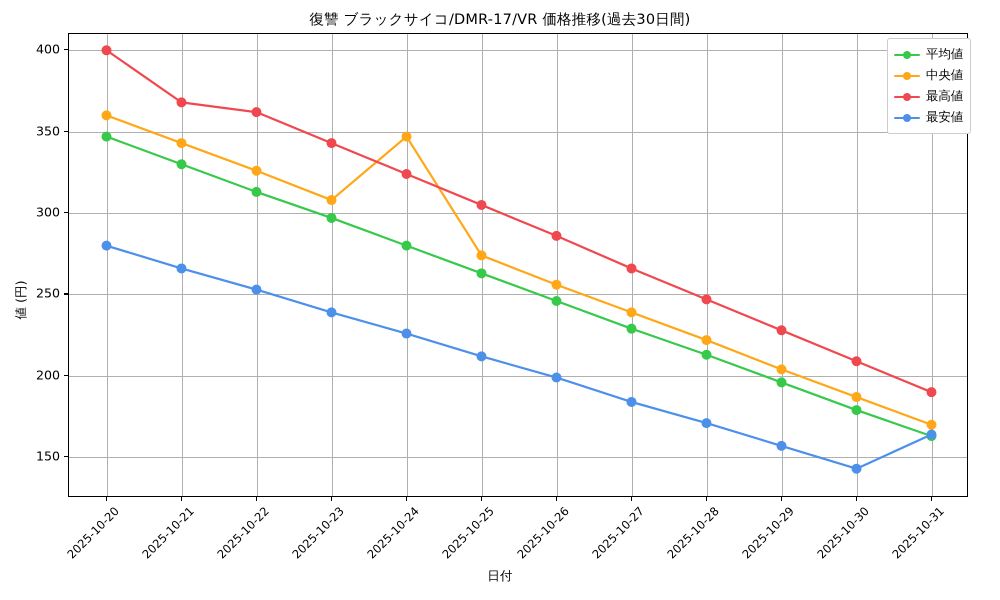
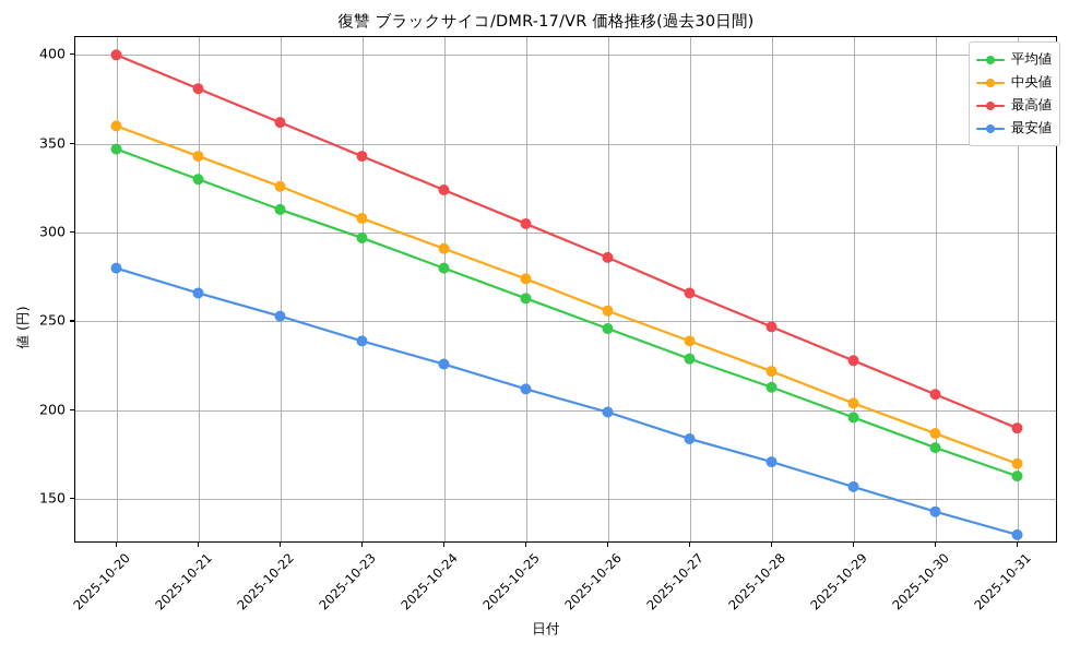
最高値/2025-10-21: 368 -> 381
中央値/2025-10-24: 347 -> 291
最安値/2025-10-31: 164 -> 130
